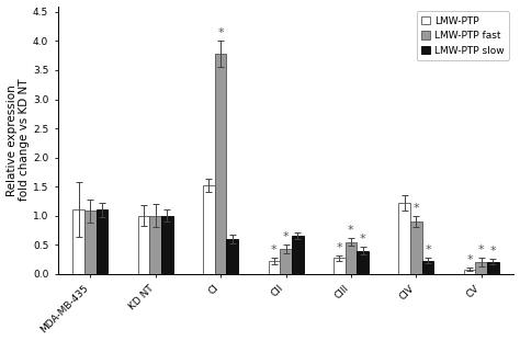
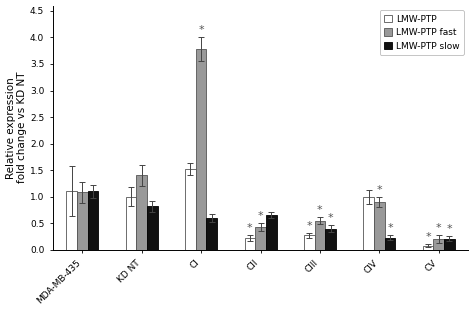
LMW-PTP fast/KD NT: 1.00 -> 1.40
LMW-PTP slow/KD NT: 1.00 -> 0.82
LMW-PTP/CIV: 1.22 -> 1.00
